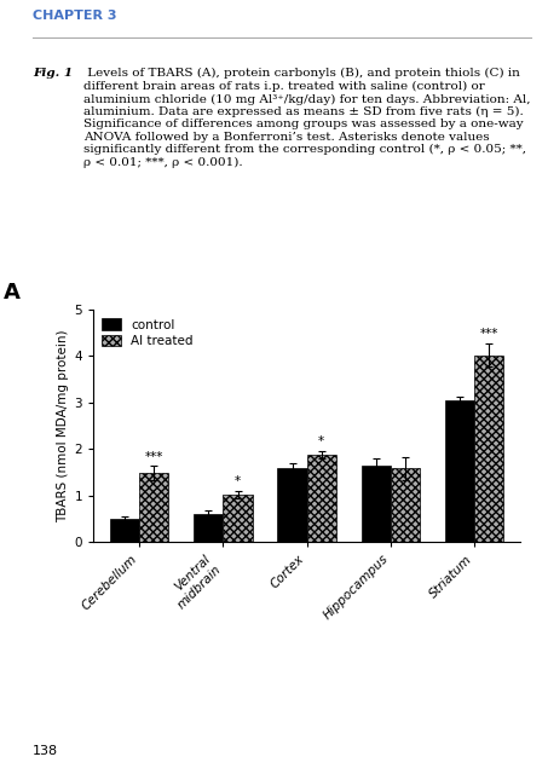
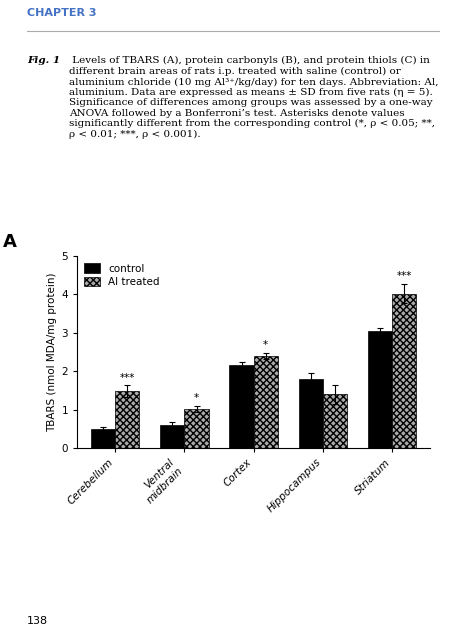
control/Cortex: 1.60 -> 2.15
Al treated/Cortex: 1.88 -> 2.40
control/Hippocampus: 1.65 -> 1.80
Al treated/Hippocampus: 1.58 -> 1.40
